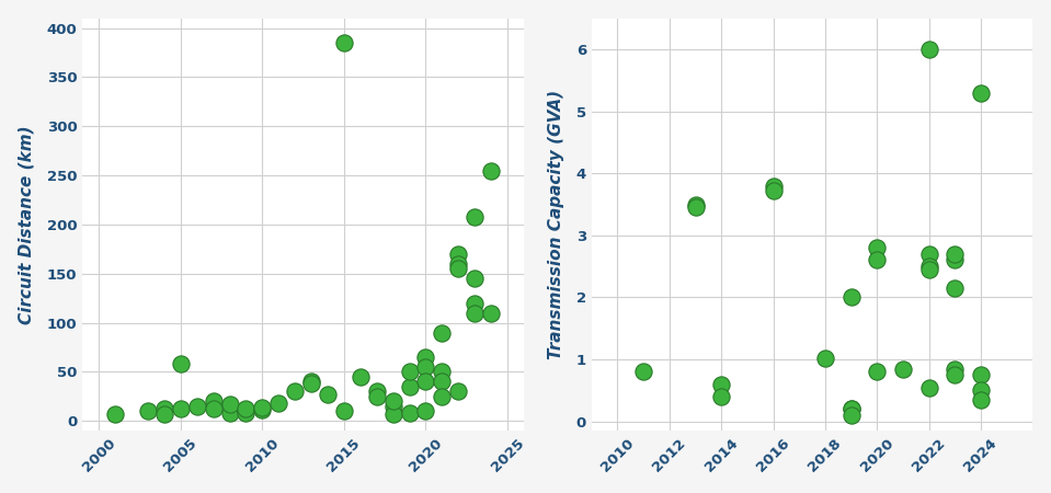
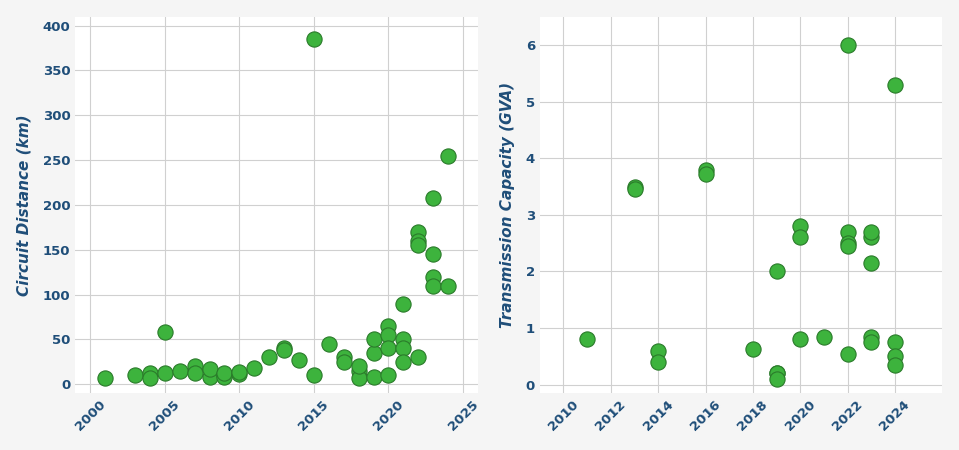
2018: 1.02 -> 0.63
